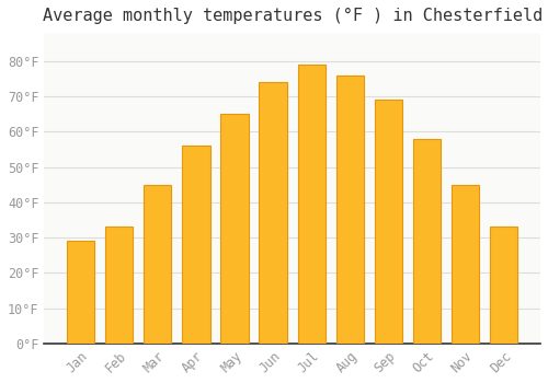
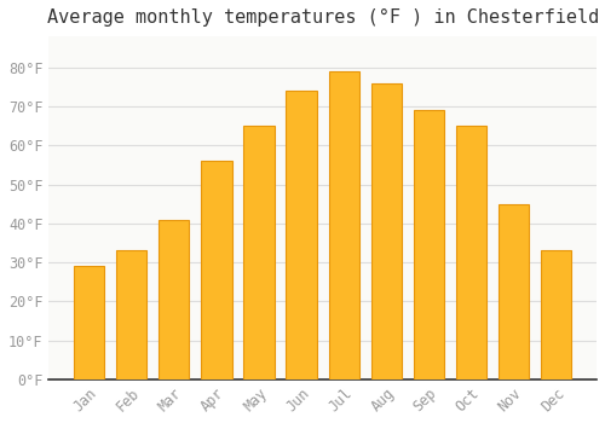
Mar: 45°F -> 41°F
Oct: 58°F -> 65°F
